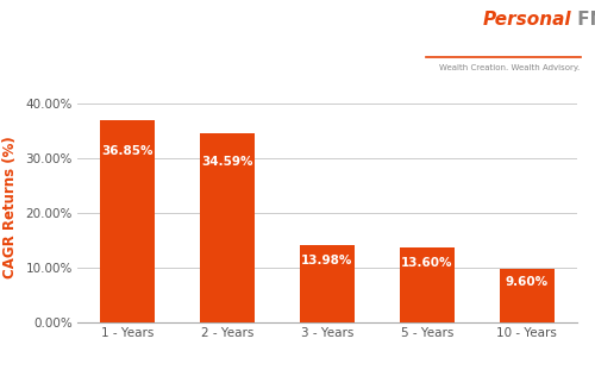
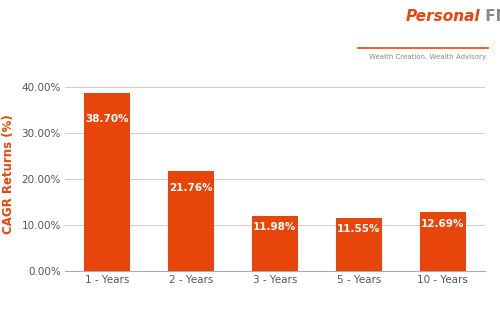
1 - Years: 36.85% -> 38.70%
2 - Years: 34.59% -> 21.76%
3 - Years: 13.98% -> 11.98%
5 - Years: 13.60% -> 11.55%
10 - Years: 9.60% -> 12.69%
